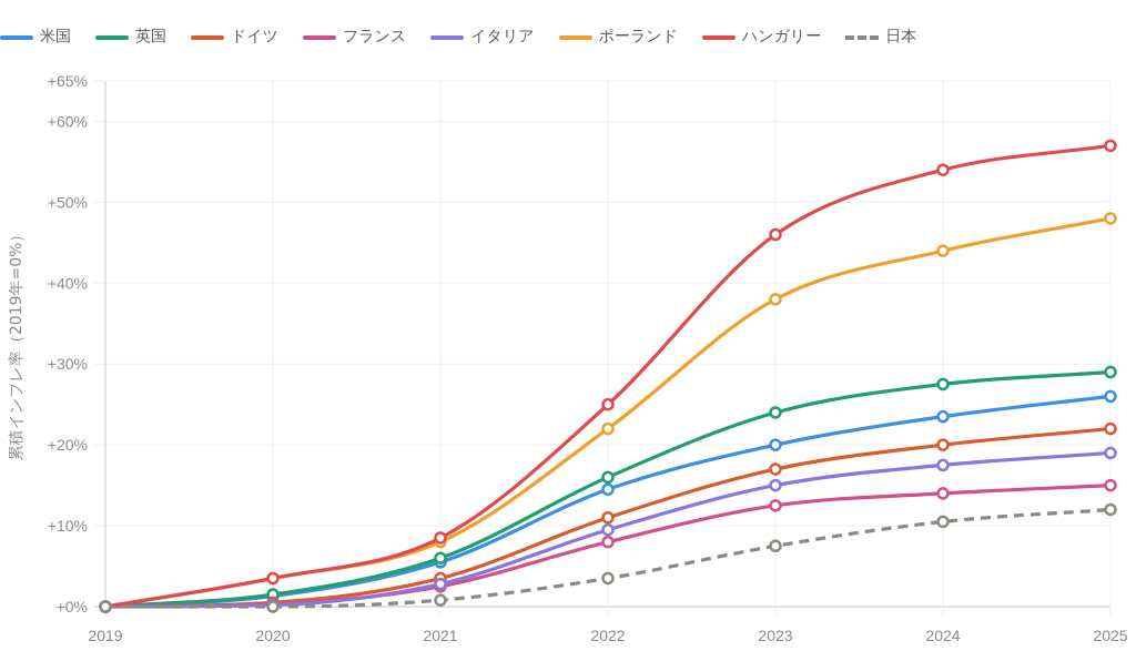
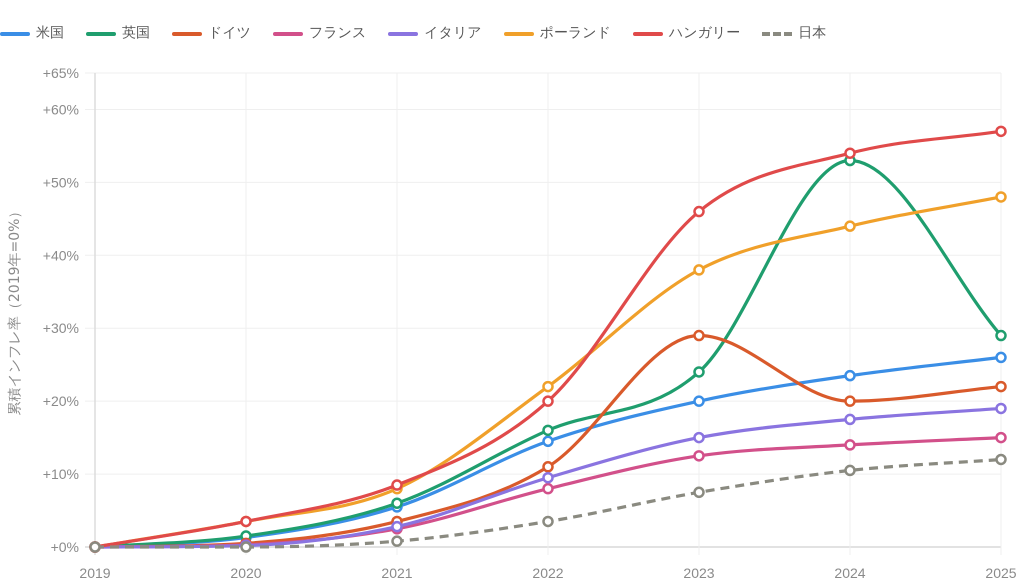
ハンガリー/2022: 25% -> 20%
ドイツ/2023: 17% -> 29%
英国/2024: 28% -> 53%
